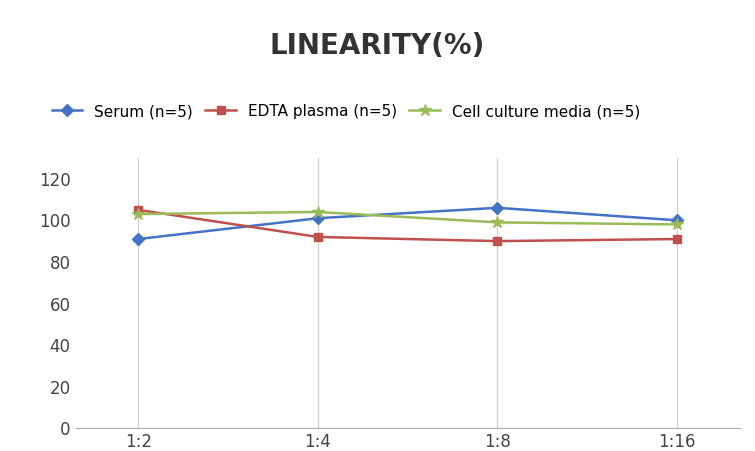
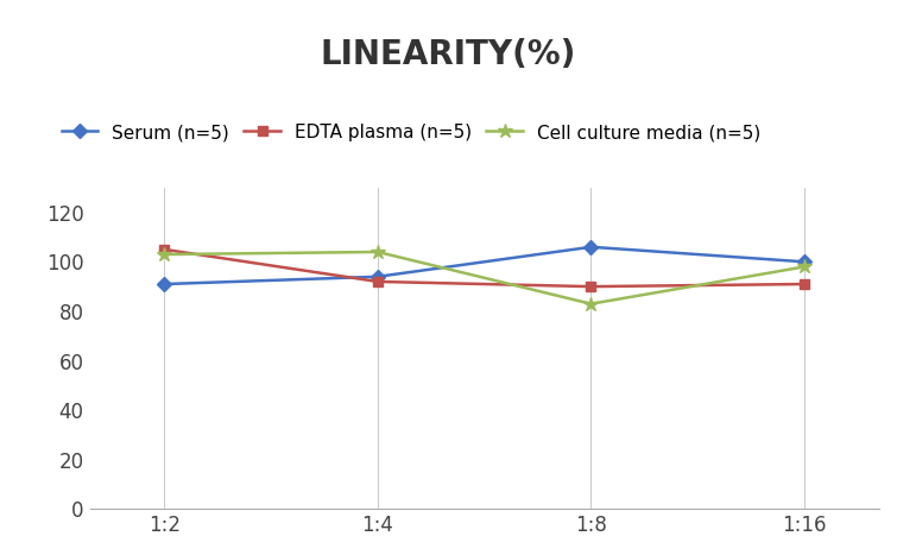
Serum (n=5)/1:4: 101 -> 94
Cell culture media (n=5)/1:8: 99 -> 83
